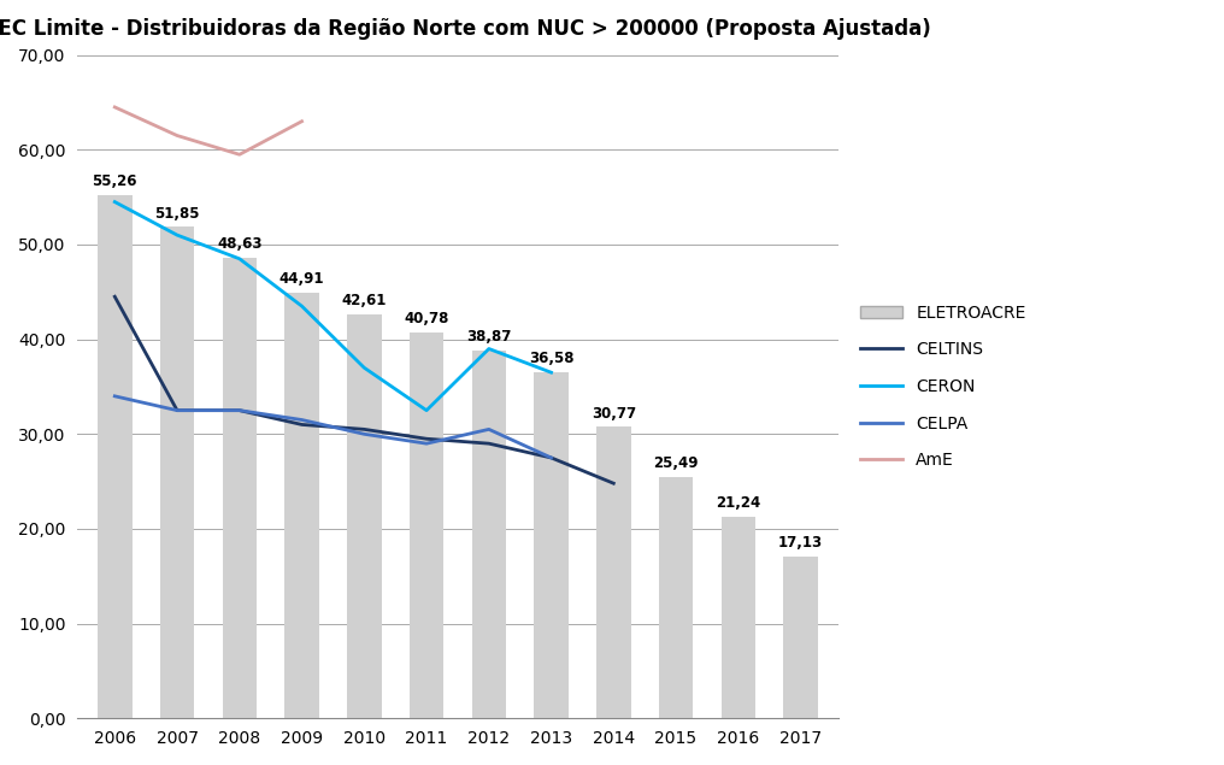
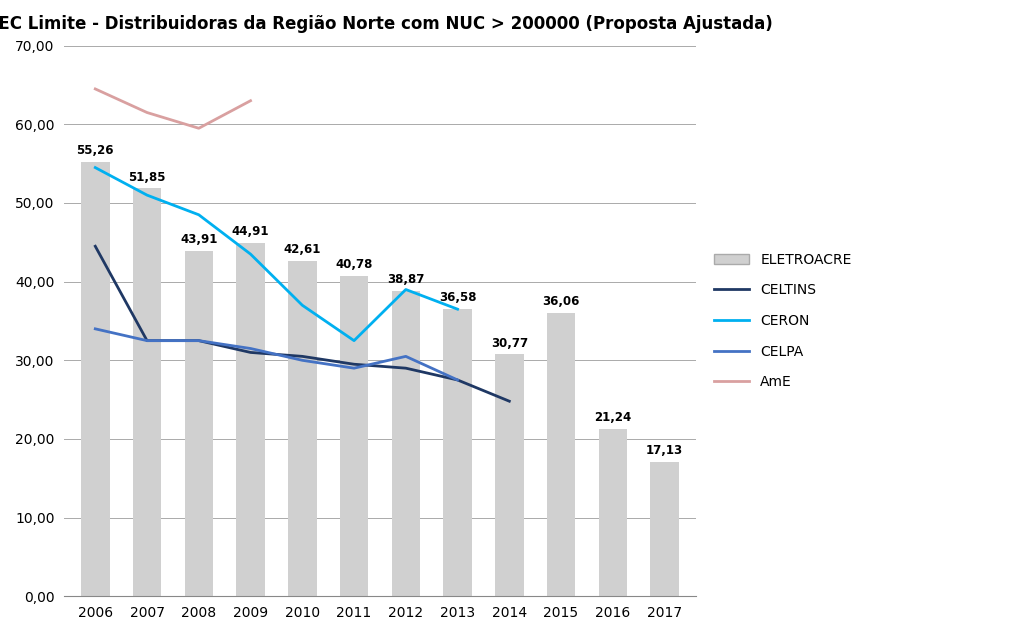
ELETROACRE/2008: 48,63 -> 43,91
ELETROACRE/2015: 25,49 -> 36,06
